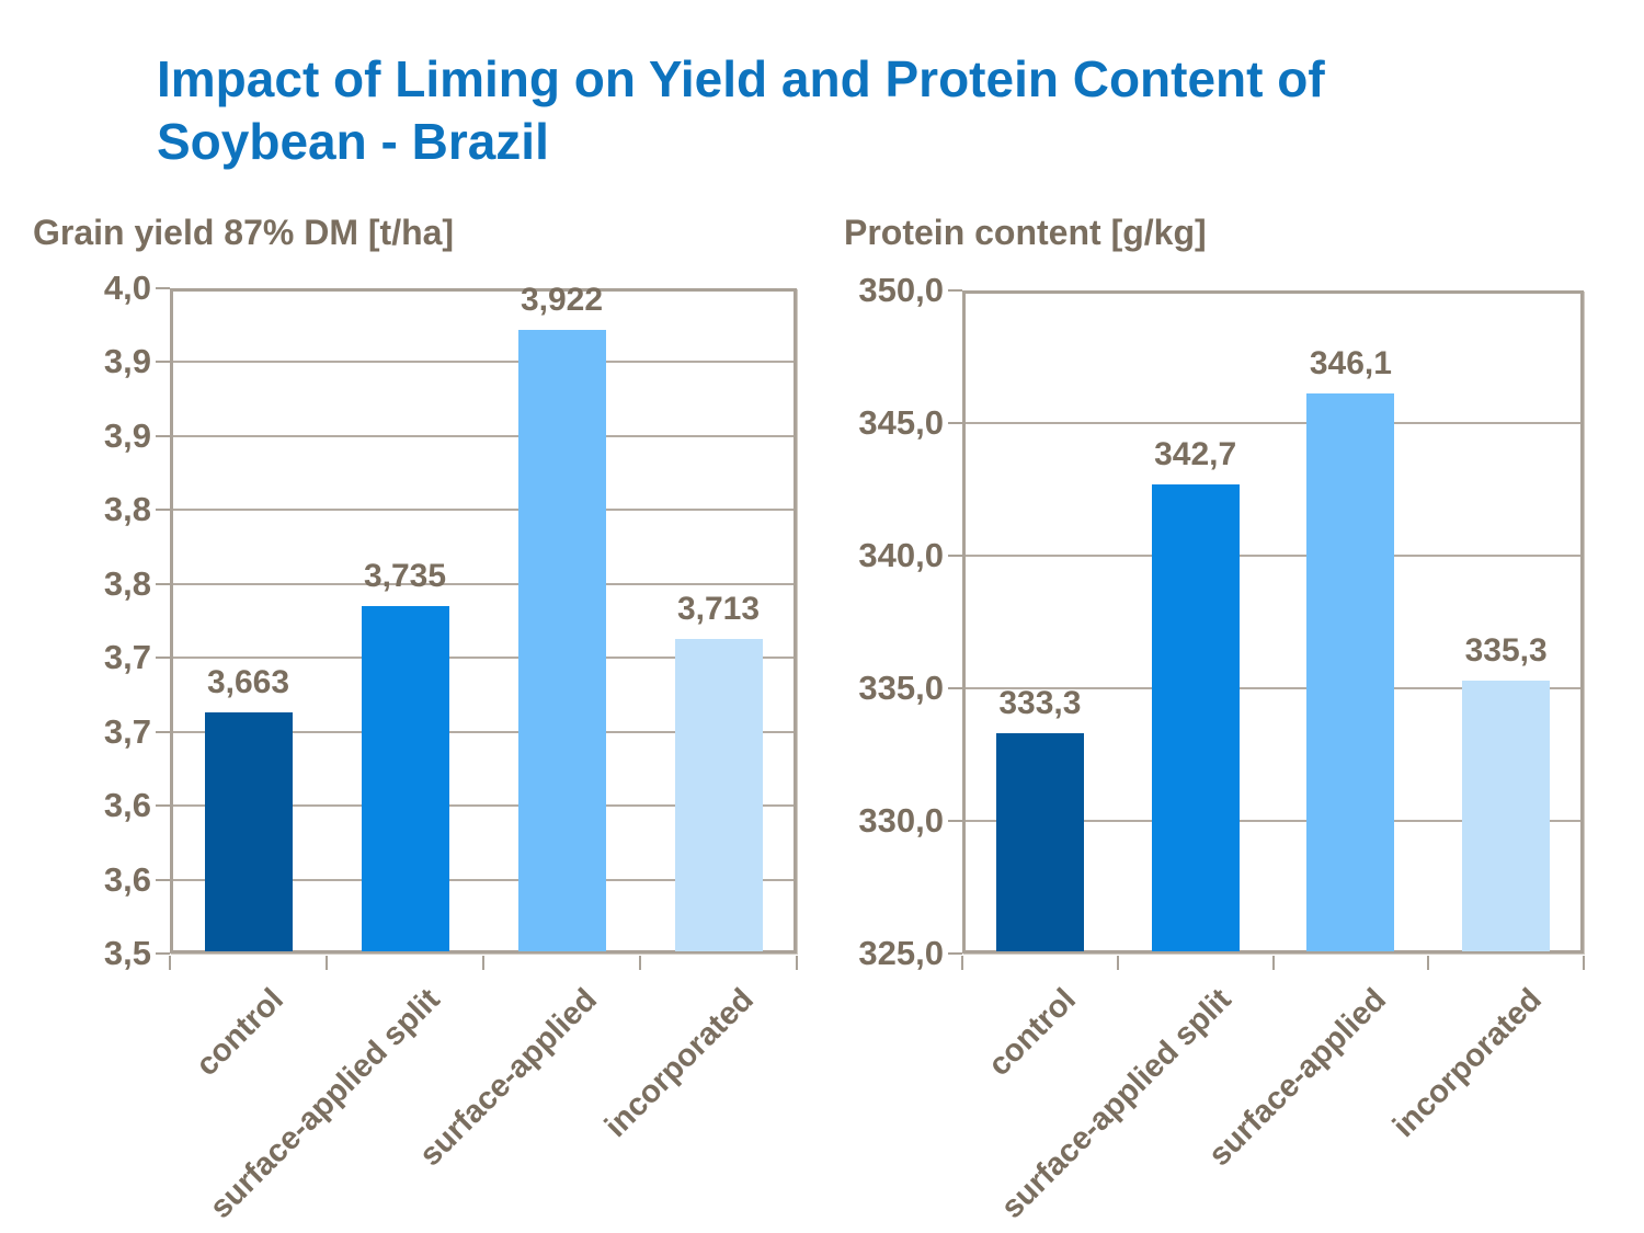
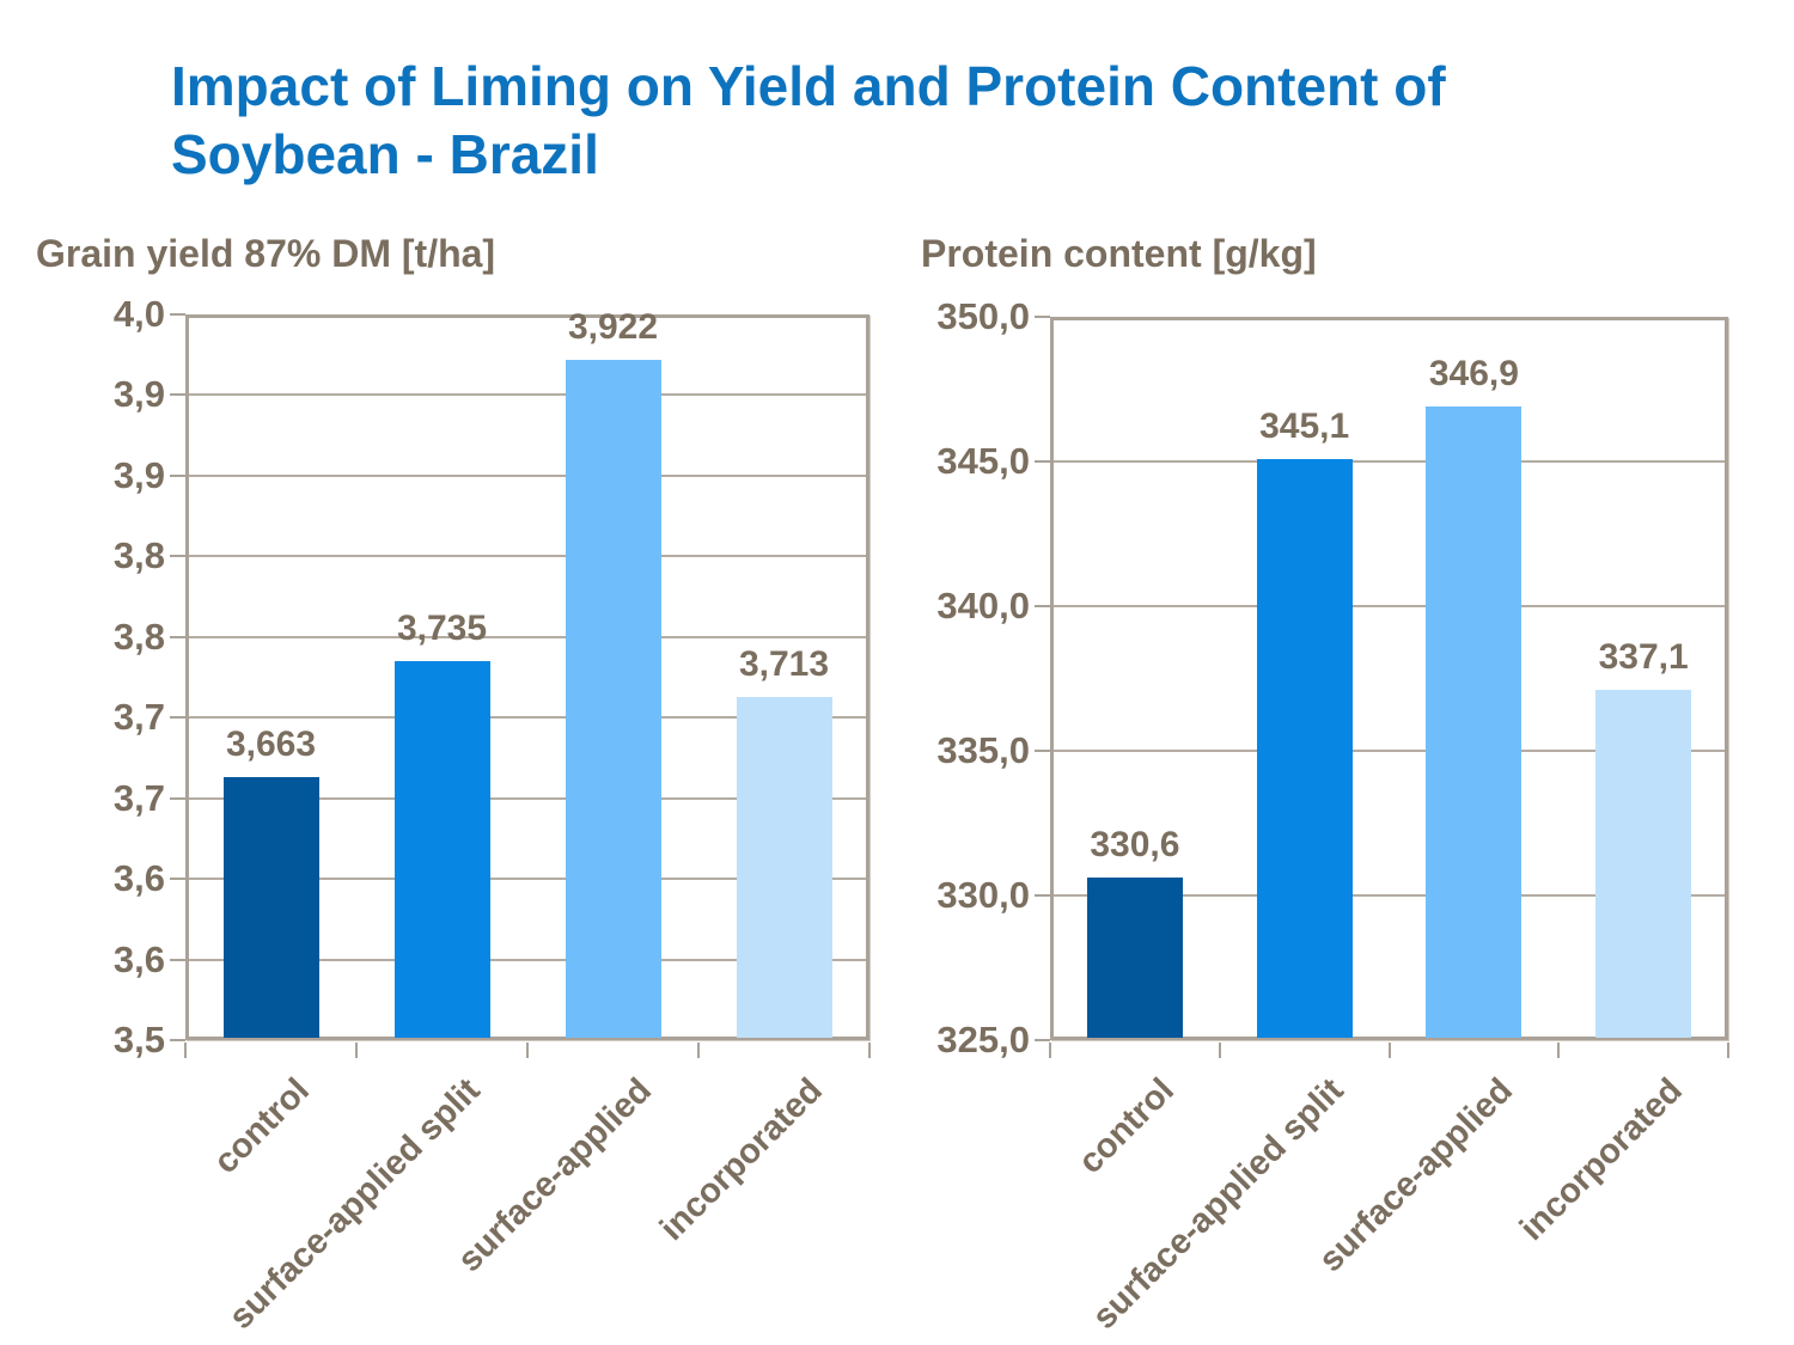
Protein content [g/kg]/control: 333,3 -> 330,6
Protein content [g/kg]/surface-applied split: 342,7 -> 345,1
Protein content [g/kg]/surface-applied: 346,1 -> 346,9
Protein content [g/kg]/incorporated: 335,3 -> 337,1
